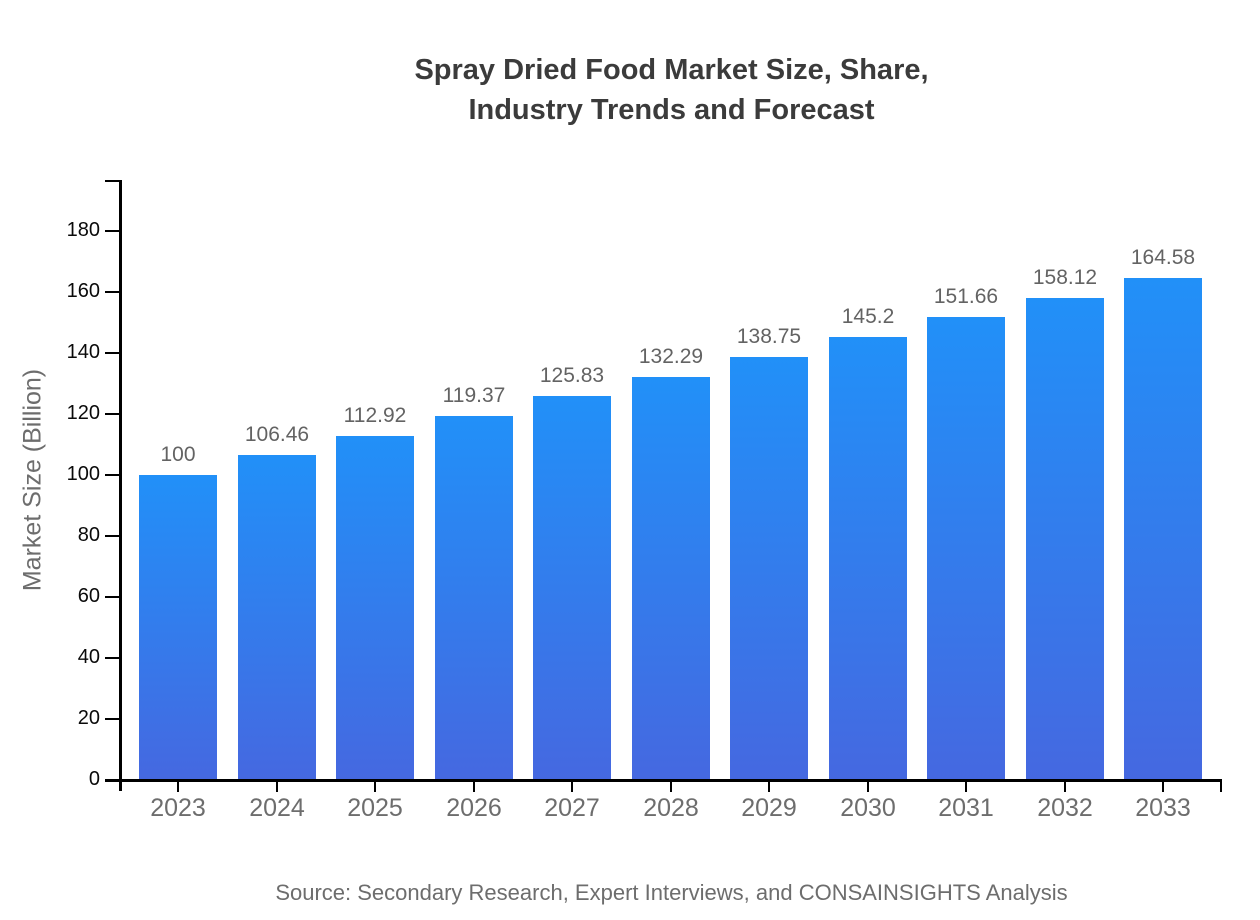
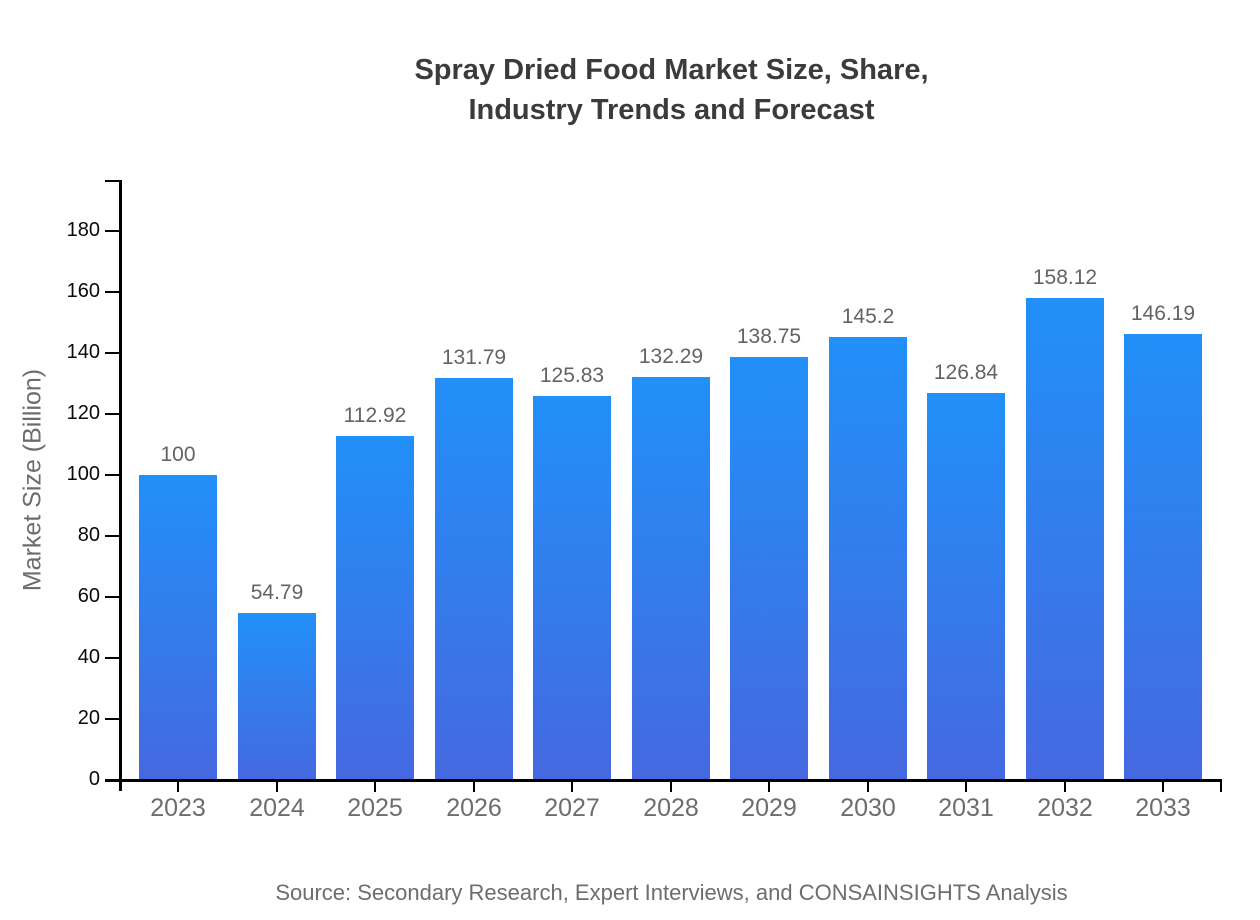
2024: 106.46 -> 54.79
2026: 119.37 -> 131.79
2031: 151.66 -> 126.84
2033: 164.58 -> 146.19
